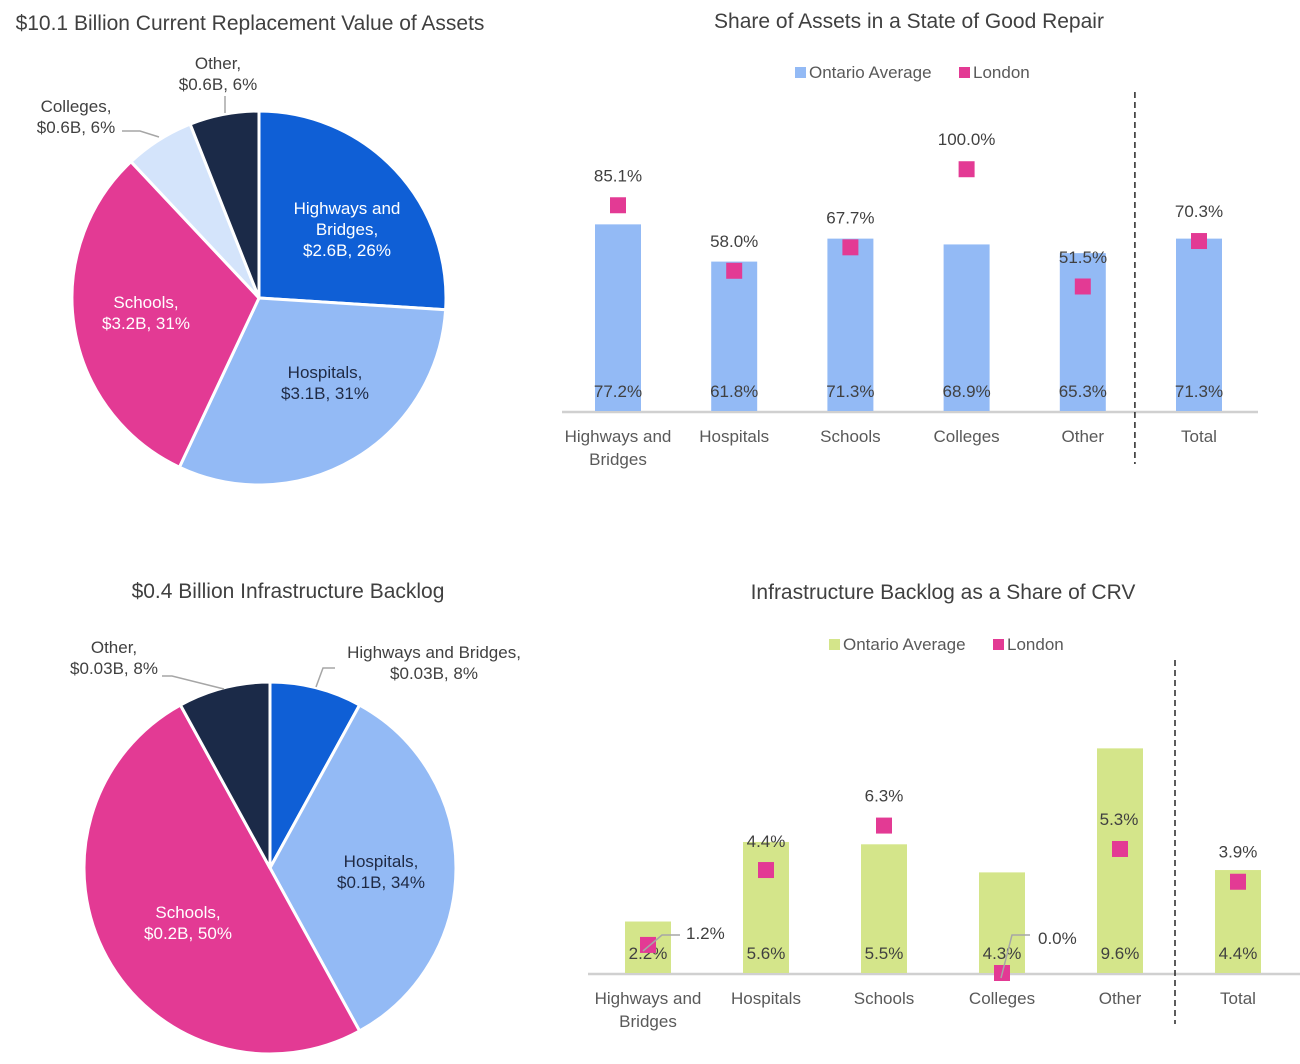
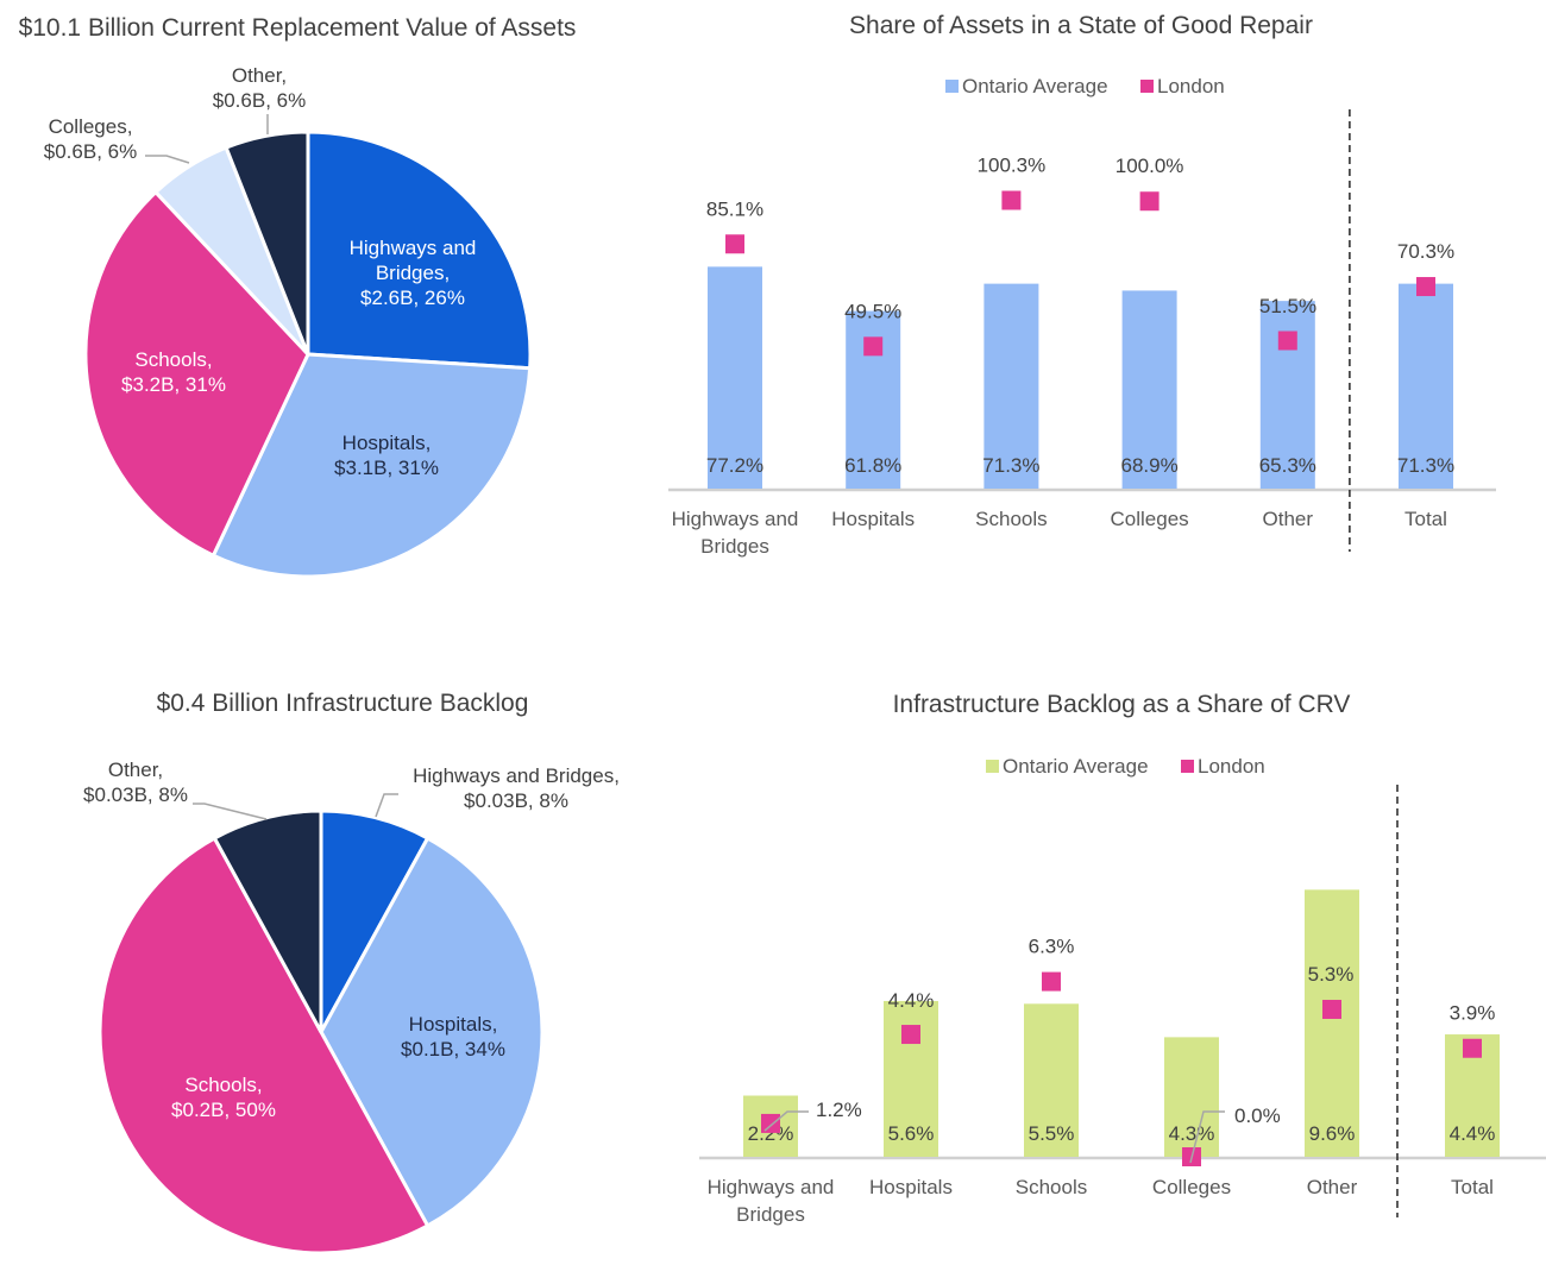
Share of Assets in a State of Good Repair/London/Hospitals: 58.0% -> 49.5%
Share of Assets in a State of Good Repair/London/Schools: 67.7% -> 100.3%
